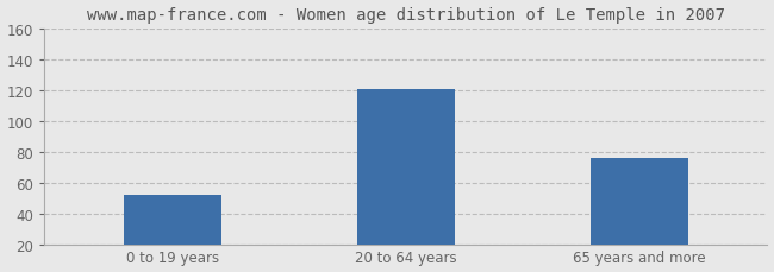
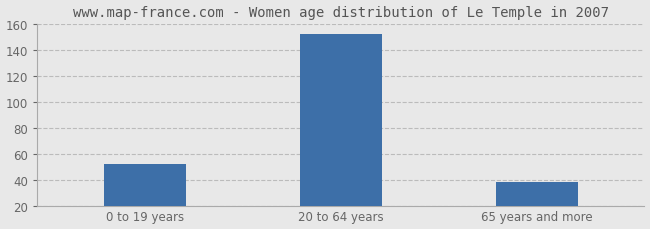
20 to 64 years: 121 -> 152
65 years and more: 76 -> 38
